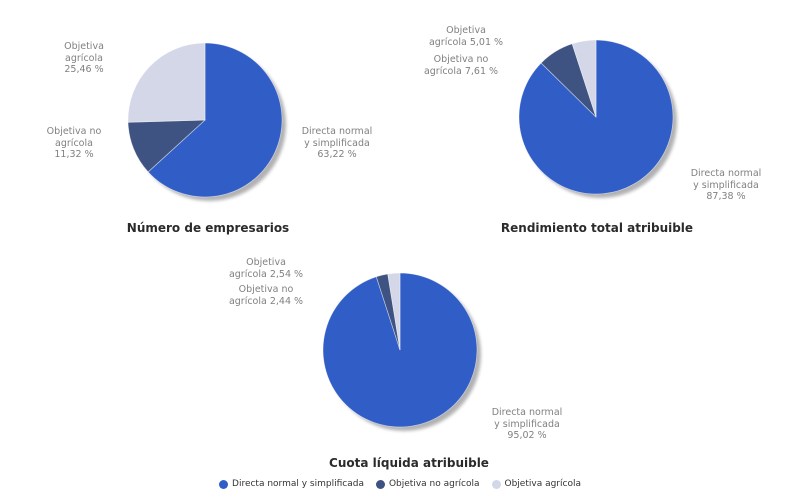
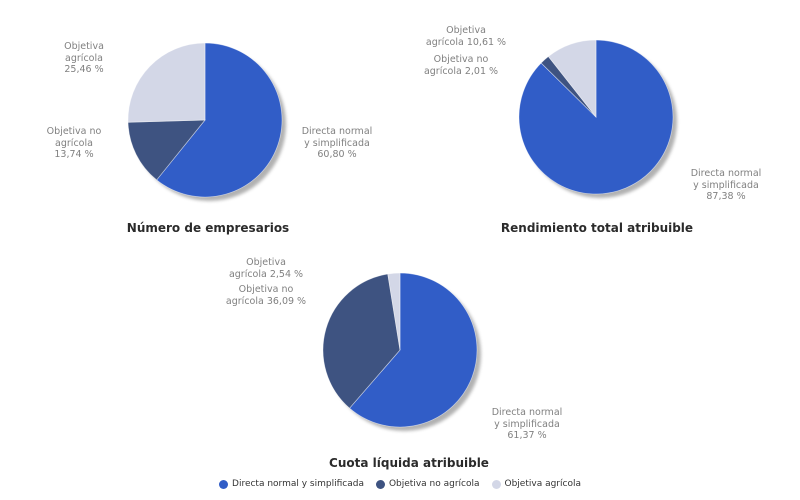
Número de empresarios/Directa normal y simplificada: 63,22 -> 60,80
Número de empresarios/Objetiva no agrícola: 11,32 -> 13,74
Rendimiento total atribuible/Objetiva no agrícola: 7,61 -> 2,01
Rendimiento total atribuible/Objetiva agrícola: 5,01 -> 10,61
Cuota líquida atribuible/Directa normal y simplificada: 95,02 -> 61,37
Cuota líquida atribuible/Objetiva no agrícola: 2,44 -> 36,09
